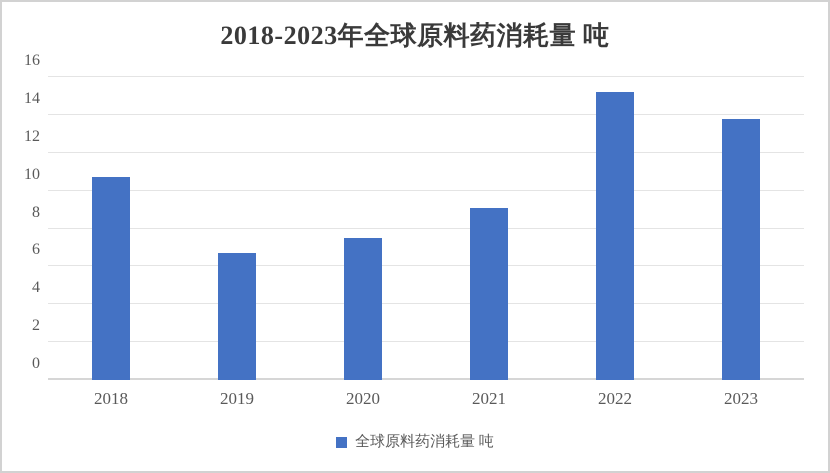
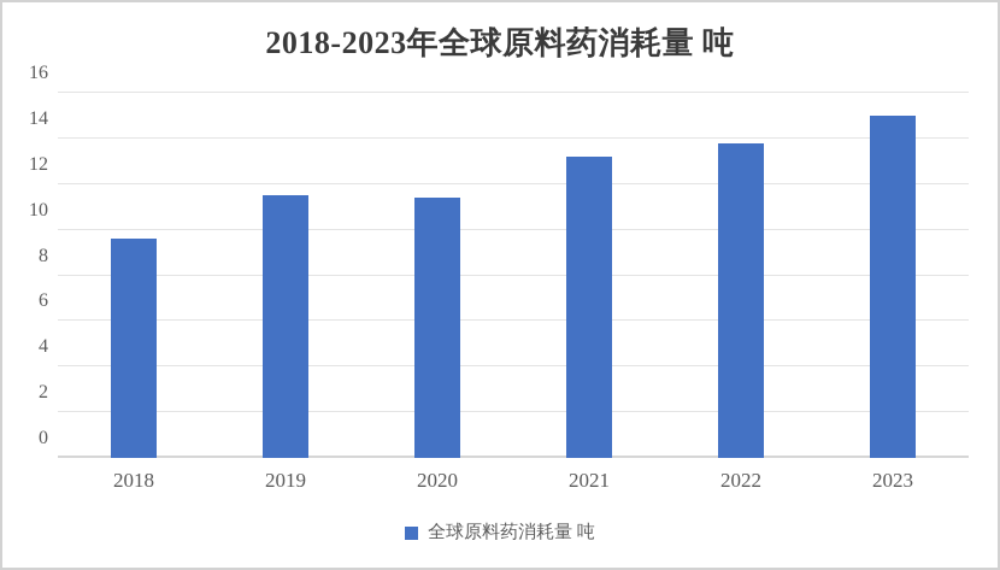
2018: 10.7 -> 9.6
2019: 6.7 -> 11.5
2020: 7.5 -> 11.4
2021: 9.1 -> 13.2
2022: 15.2 -> 13.8
2023: 13.8 -> 15.0
